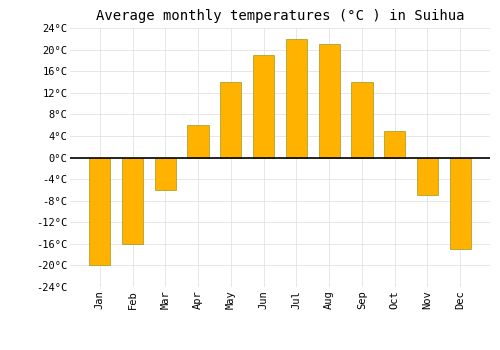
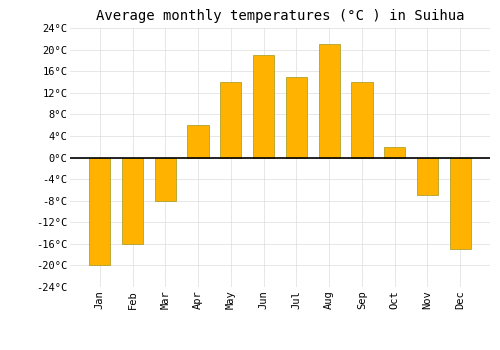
Mar: -6°C -> -8°C
Jul: 22°C -> 15°C
Oct: 5°C -> 2°C
